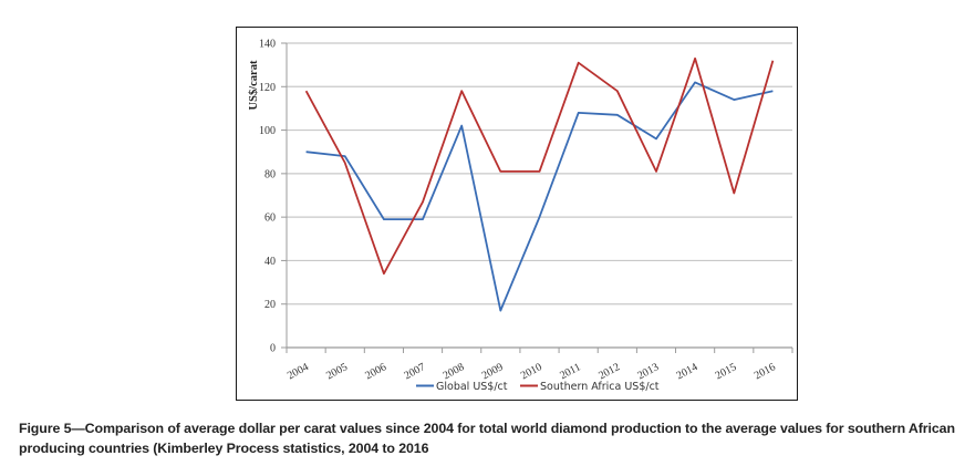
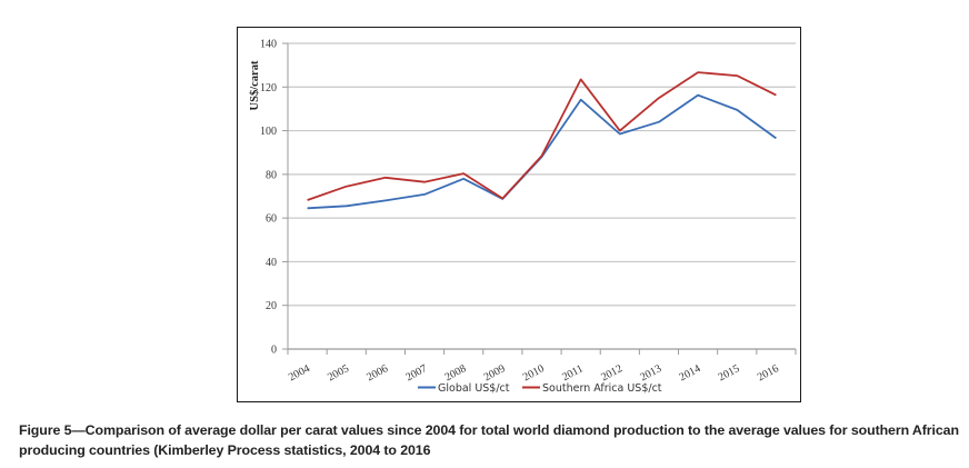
Global US$/ct/2004: 90 -> 64
Southern Africa US$/ct/2004: 118 -> 68
Global US$/ct/2005: 88 -> 66
Southern Africa US$/ct/2005: 85 -> 74
Global US$/ct/2006: 59 -> 68
Southern Africa US$/ct/2006: 34 -> 78
Global US$/ct/2007: 59 -> 71
Southern Africa US$/ct/2007: 67 -> 76
Global US$/ct/2008: 102 -> 78
Southern Africa US$/ct/2008: 118 -> 80
Global US$/ct/2009: 17 -> 69
Southern Africa US$/ct/2009: 81 -> 69
Global US$/ct/2010: 60 -> 88
Southern Africa US$/ct/2010: 81 -> 88
Global US$/ct/2011: 108 -> 114
Southern Africa US$/ct/2011: 131 -> 124
Global US$/ct/2012: 107 -> 98
Southern Africa US$/ct/2012: 118 -> 100
Global US$/ct/2013: 96 -> 104
Southern Africa US$/ct/2013: 81 -> 115
Global US$/ct/2014: 122 -> 116
Southern Africa US$/ct/2014: 133 -> 127
Global US$/ct/2015: 114 -> 110
Southern Africa US$/ct/2015: 71 -> 125
Global US$/ct/2016: 118 -> 96
Southern Africa US$/ct/2016: 132 -> 116
